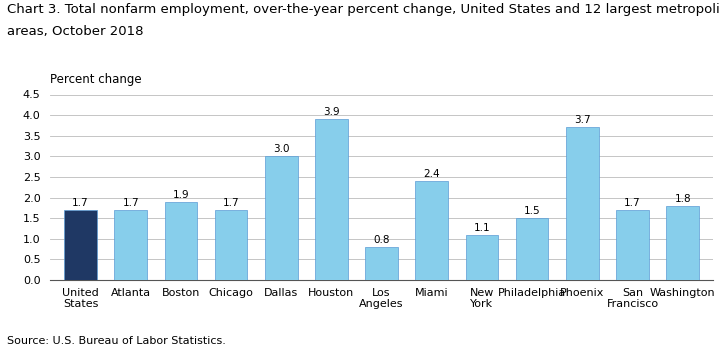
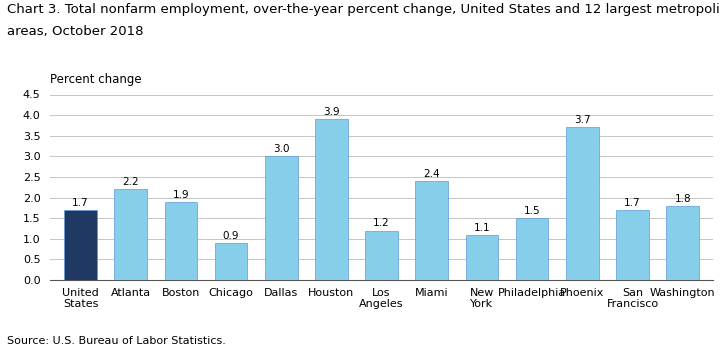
Atlanta: 1.7 -> 2.2
Chicago: 1.7 -> 0.9
Los Angeles: 0.8 -> 1.2
